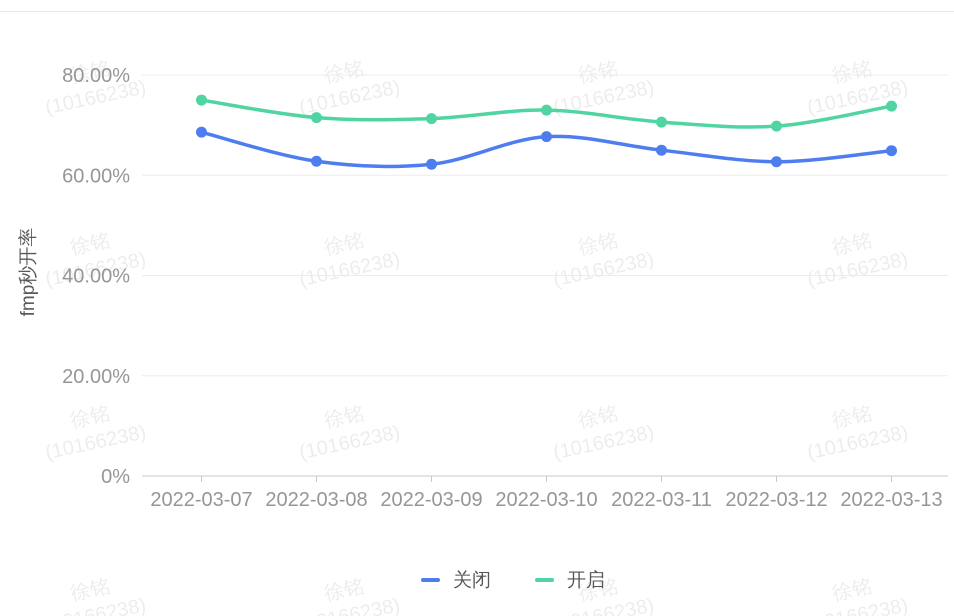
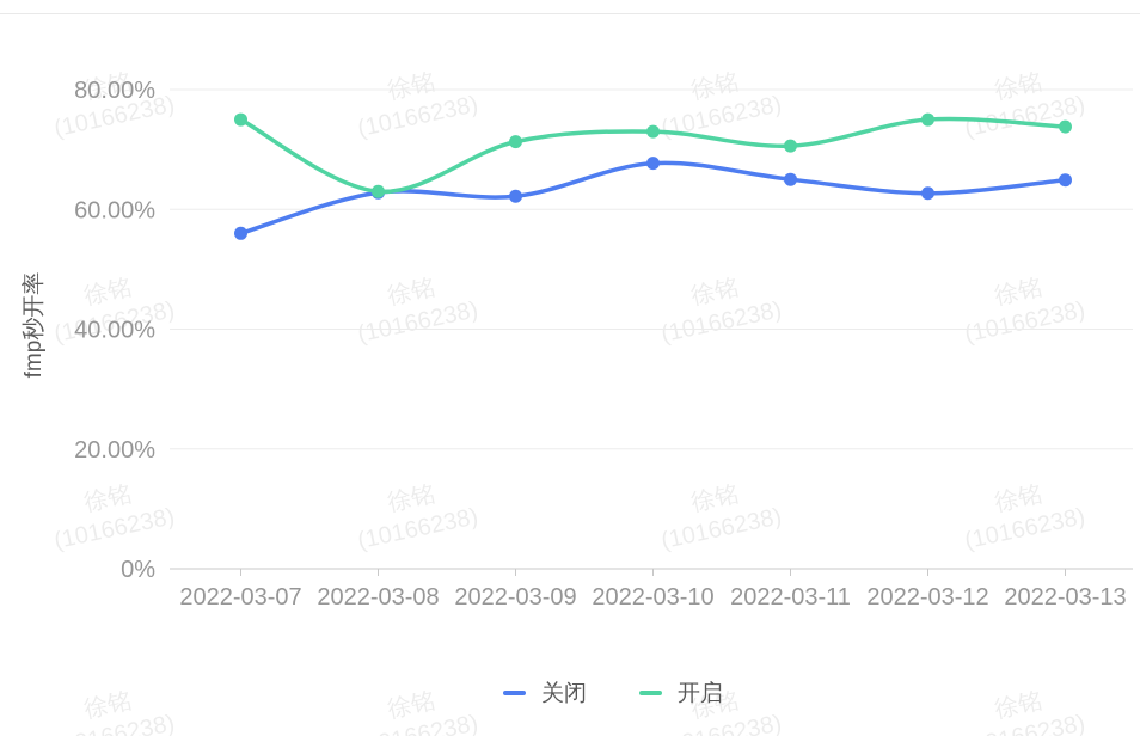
关闭/2022-03-07: 69% -> 56%
开启/2022-03-08: 72% -> 63%
开启/2022-03-12: 70% -> 75%
